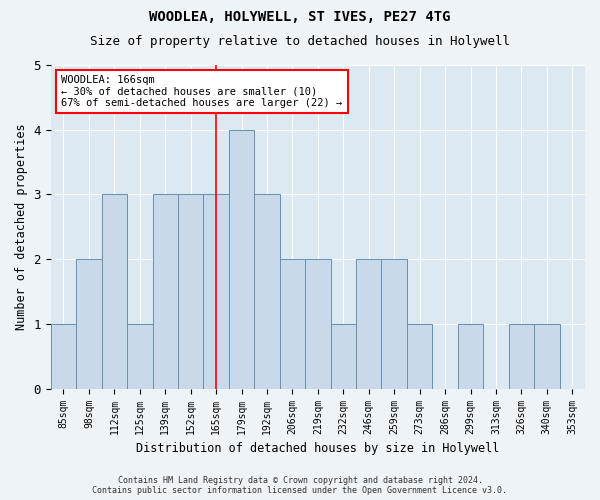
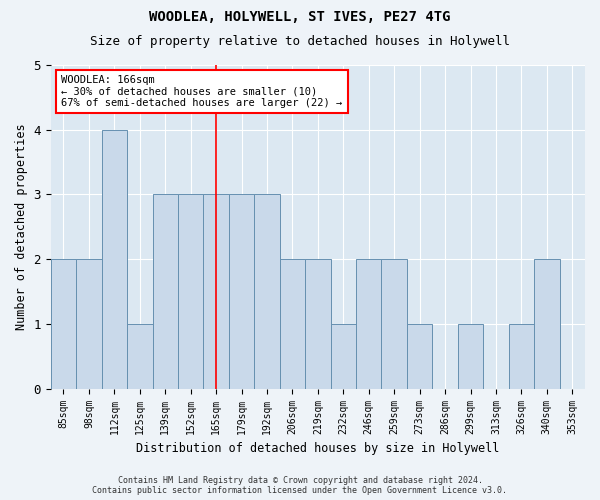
85sqm: 1 -> 2
112sqm: 3 -> 4
179sqm: 4 -> 3
340sqm: 1 -> 2
